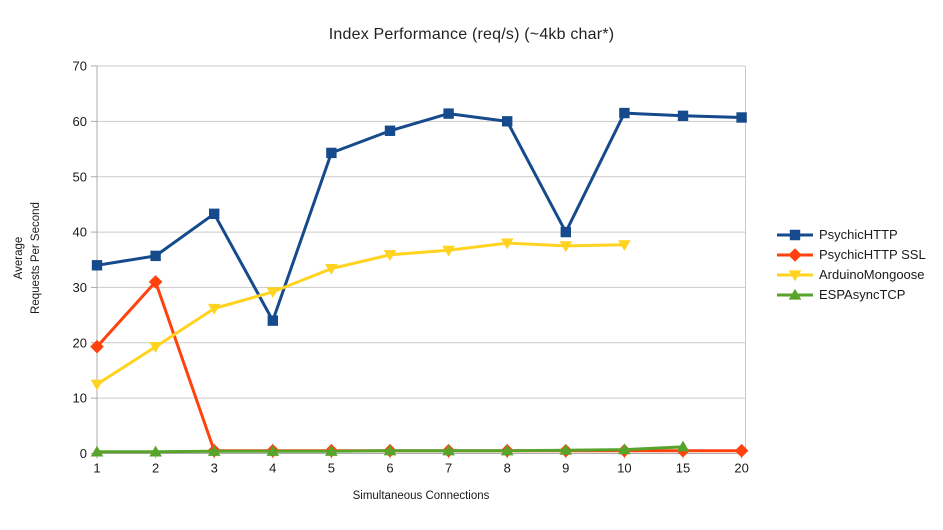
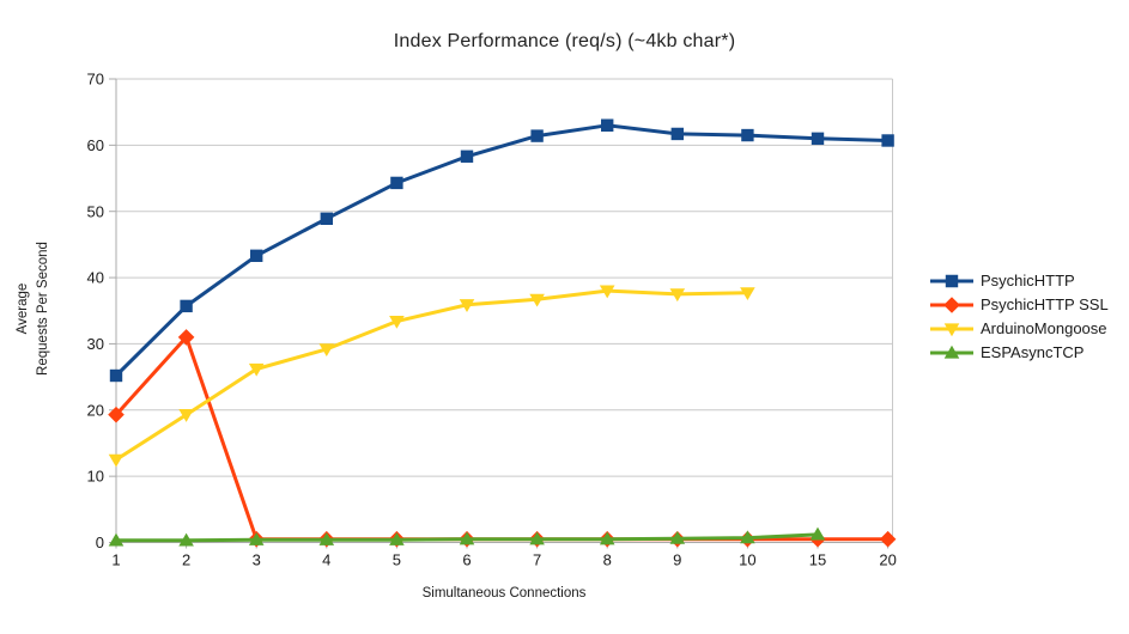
PsychicHTTP/1: 34 -> 25
PsychicHTTP/4: 24 -> 49
PsychicHTTP/8: 60 -> 63
PsychicHTTP/9: 40 -> 62
